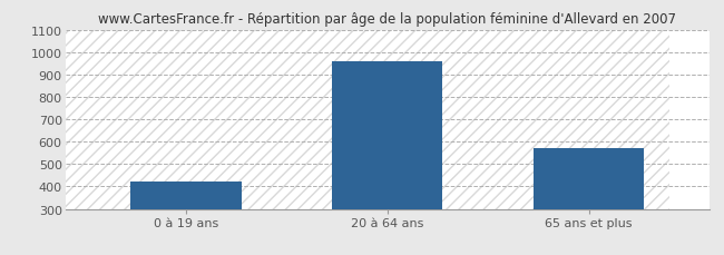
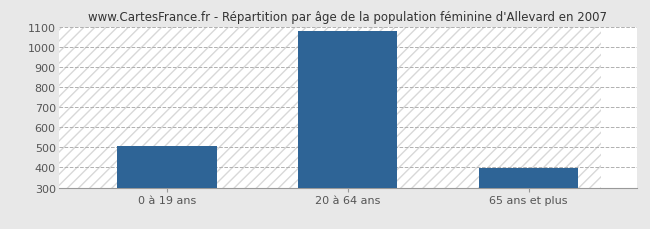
0 à 19 ans: 420 -> 507
20 à 64 ans: 960 -> 1076
65 ans et plus: 570 -> 397
